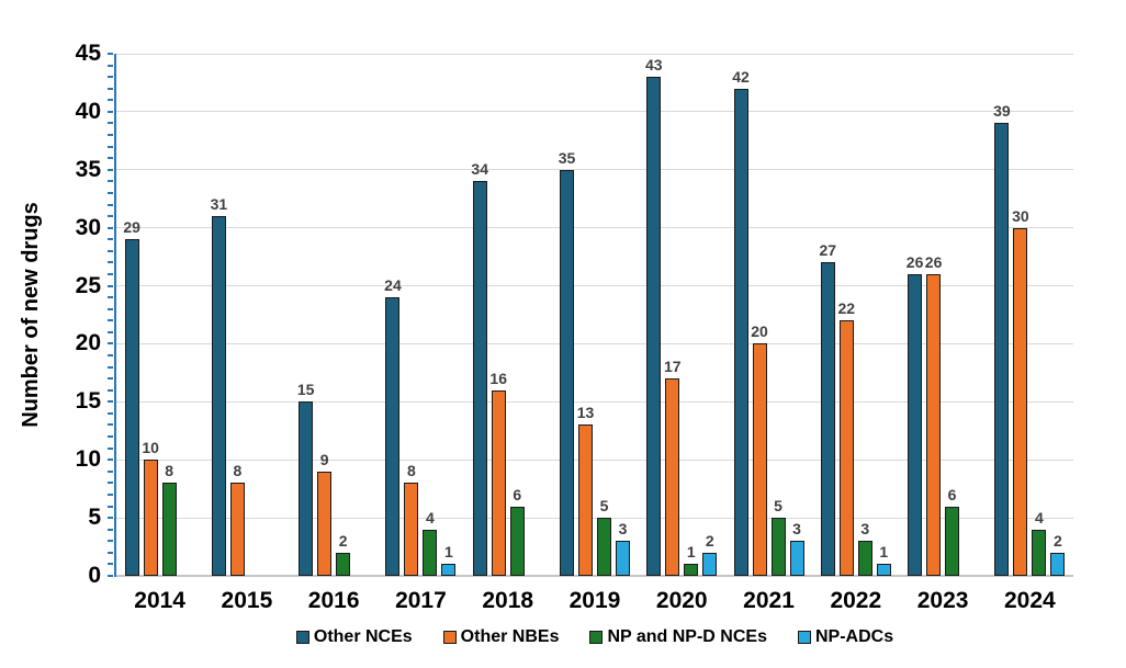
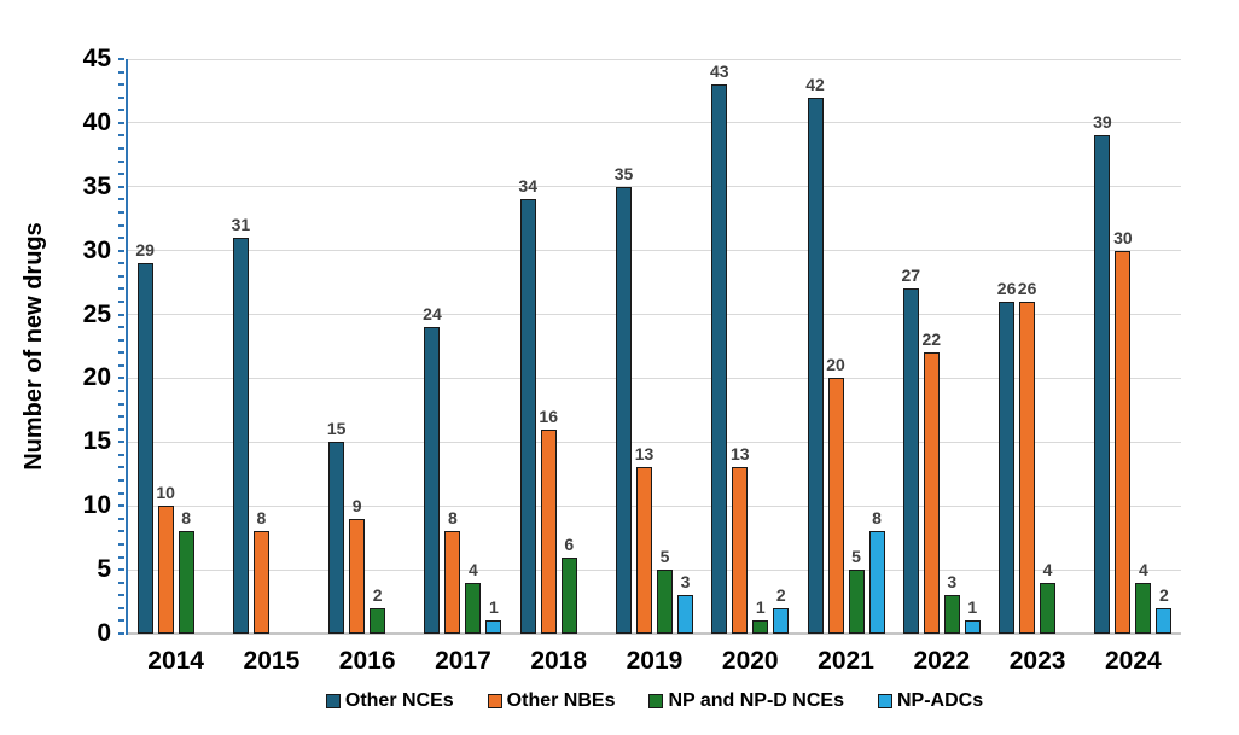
Other NBEs/2020: 17 -> 13
NP-ADCs/2021: 3 -> 8
NP and NP-D NCEs/2023: 6 -> 4
